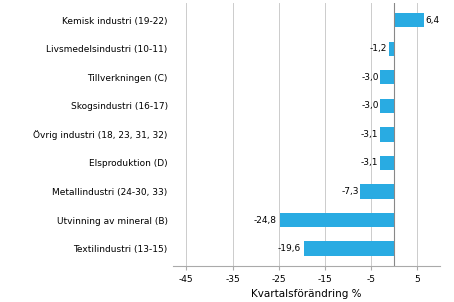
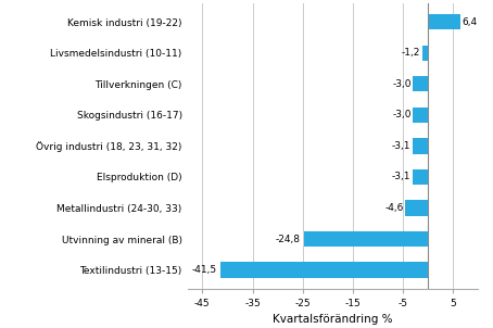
Metallindustri (24-30, 33): -7,3 -> -4,6
Textilindustri (13-15): -19,6 -> -41,5
